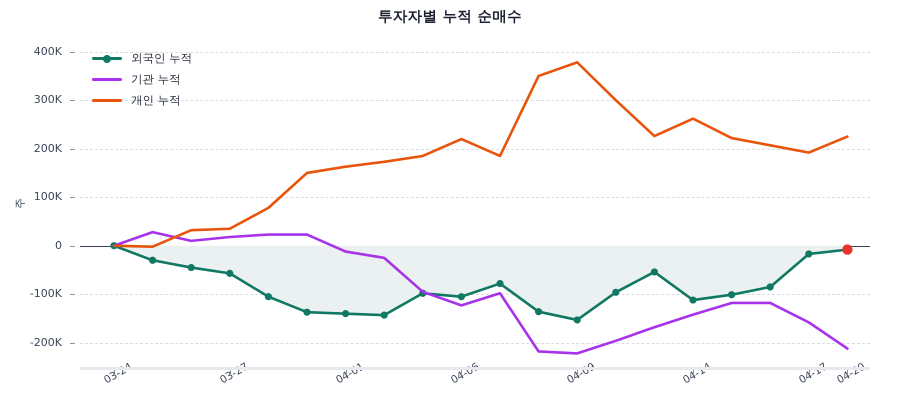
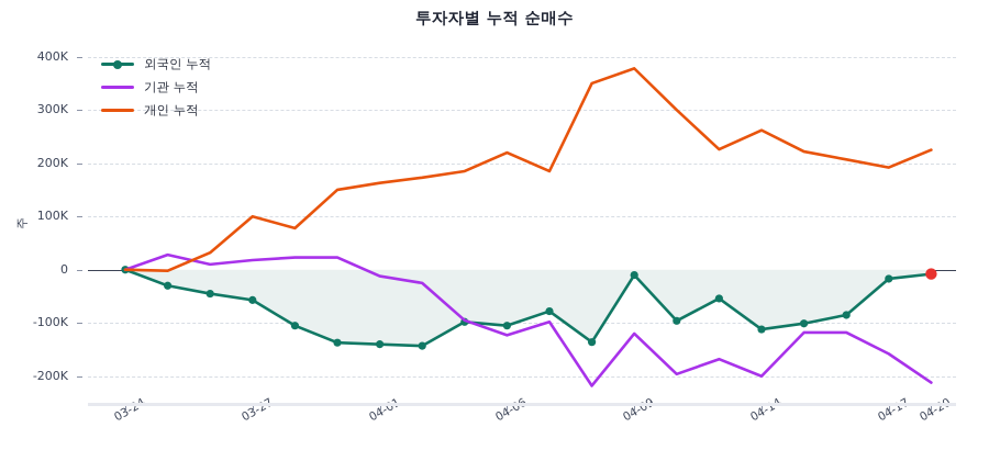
개인 누적/03-27: 40K -> 100K
외국인 누적/04-09: -150K -> -10K
기관 누적/04-09: -220K -> -120K
기관 누적/04-14: -140K -> -200K
